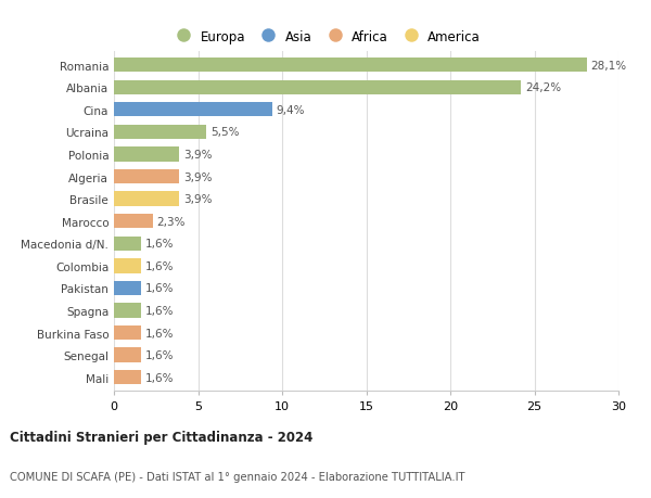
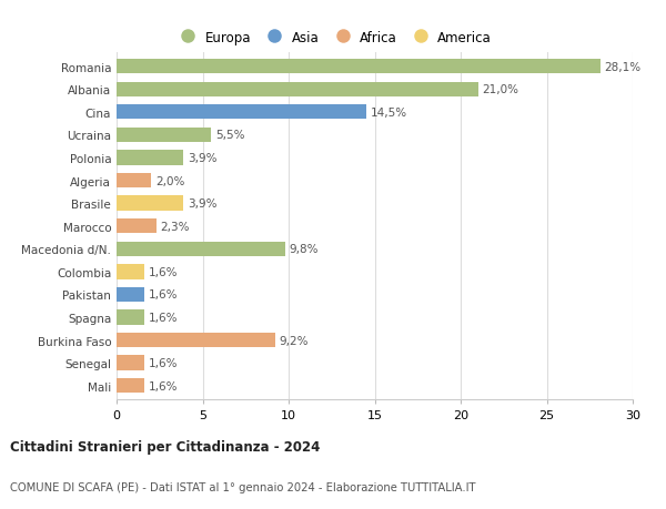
Albania: 24,2% -> 21,0%
Cina: 9,4% -> 14,5%
Algeria: 3,9% -> 2,0%
Macedonia d/N.: 1,6% -> 9,8%
Burkina Faso: 1,6% -> 9,2%
